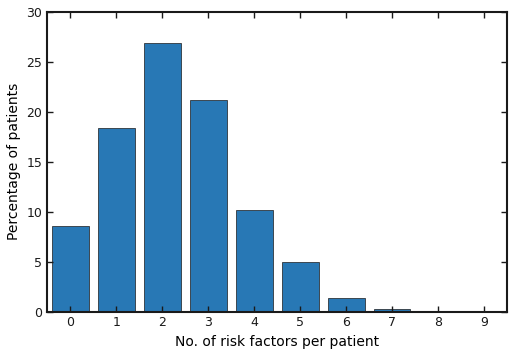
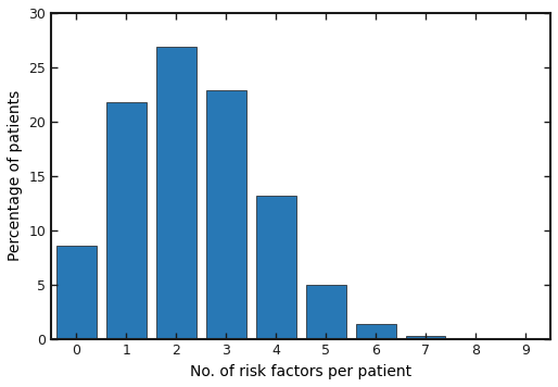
1: 18.4 -> 21.8
3: 21.2 -> 22.9
4: 10.2 -> 13.2
